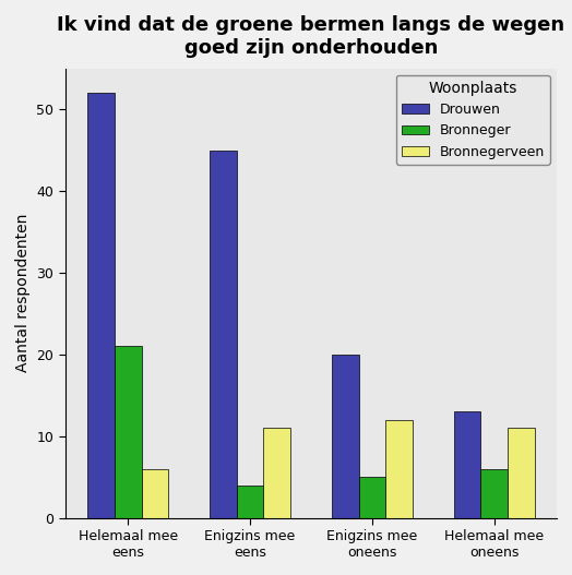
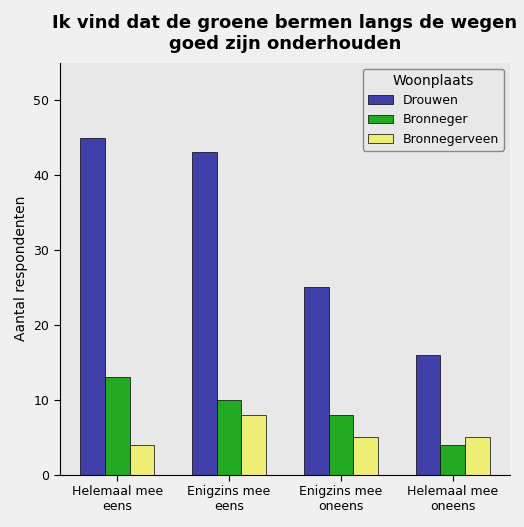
Drouwen/Helemaal mee eens: 52 -> 45
Bronneger/Helemaal mee eens: 21 -> 13
Bronnegerveen/Helemaal mee eens: 6 -> 4
Drouwen/Enigzins mee eens: 45 -> 43
Bronneger/Enigzins mee eens: 4 -> 10
Bronnegerveen/Enigzins mee eens: 11 -> 8
Drouwen/Enigzins mee oneens: 20 -> 25
Bronneger/Enigzins mee oneens: 5 -> 8
Bronnegerveen/Enigzins mee oneens: 12 -> 5
Drouwen/Helemaal mee oneens: 13 -> 16
Bronneger/Helemaal mee oneens: 6 -> 4
Bronnegerveen/Helemaal mee oneens: 11 -> 5
